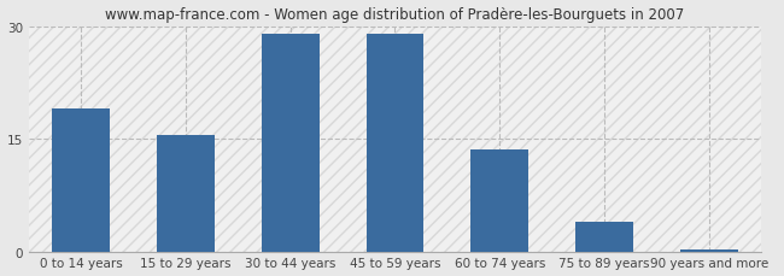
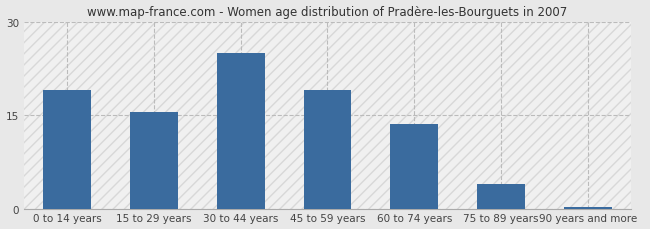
30 to 44 years: 29.0 -> 25.0
45 to 59 years: 29.0 -> 19.0
